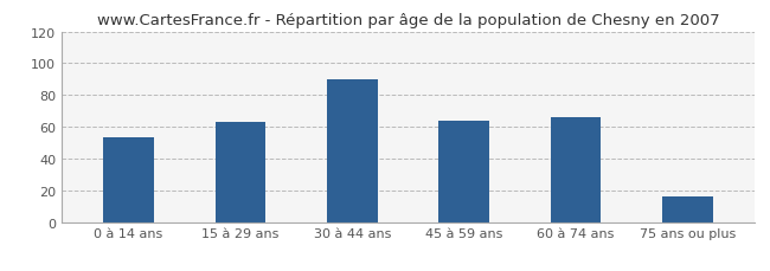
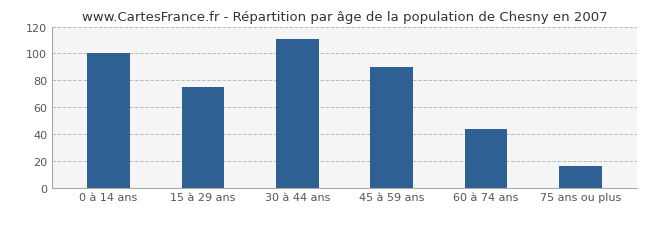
0 à 14 ans: 53 -> 100
15 à 29 ans: 63 -> 75
30 à 44 ans: 90 -> 111
45 à 59 ans: 64 -> 90
60 à 74 ans: 66 -> 44
